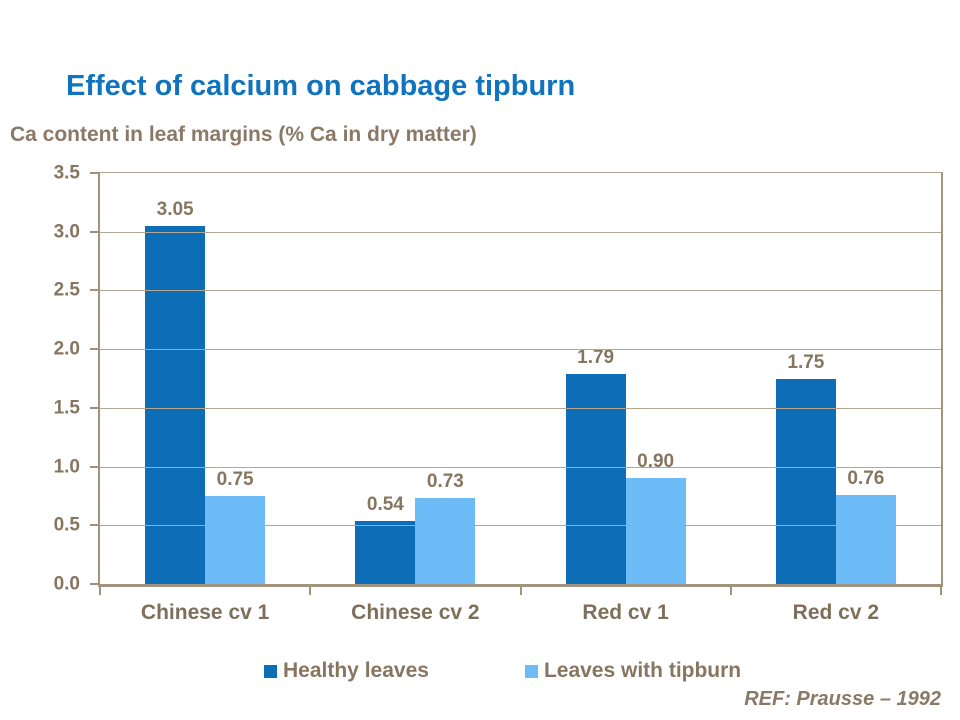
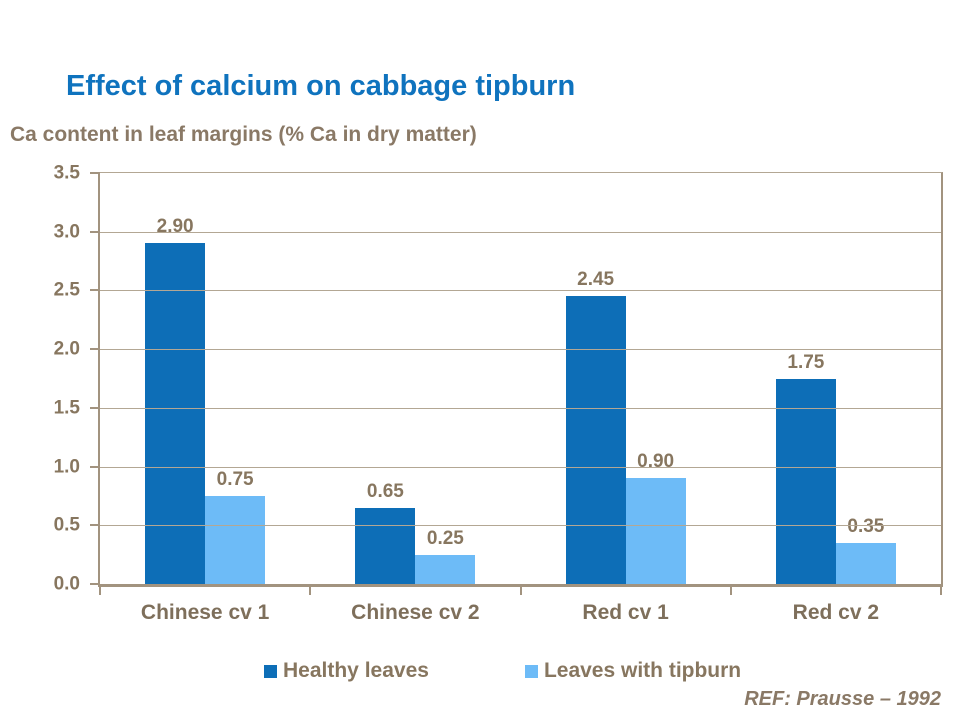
Healthy leaves/Chinese cv 1: 3.05 -> 2.90
Healthy leaves/Chinese cv 2: 0.54 -> 0.65
Leaves with tipburn/Chinese cv 2: 0.73 -> 0.25
Healthy leaves/Red cv 1: 1.79 -> 2.45
Leaves with tipburn/Red cv 2: 0.76 -> 0.35
